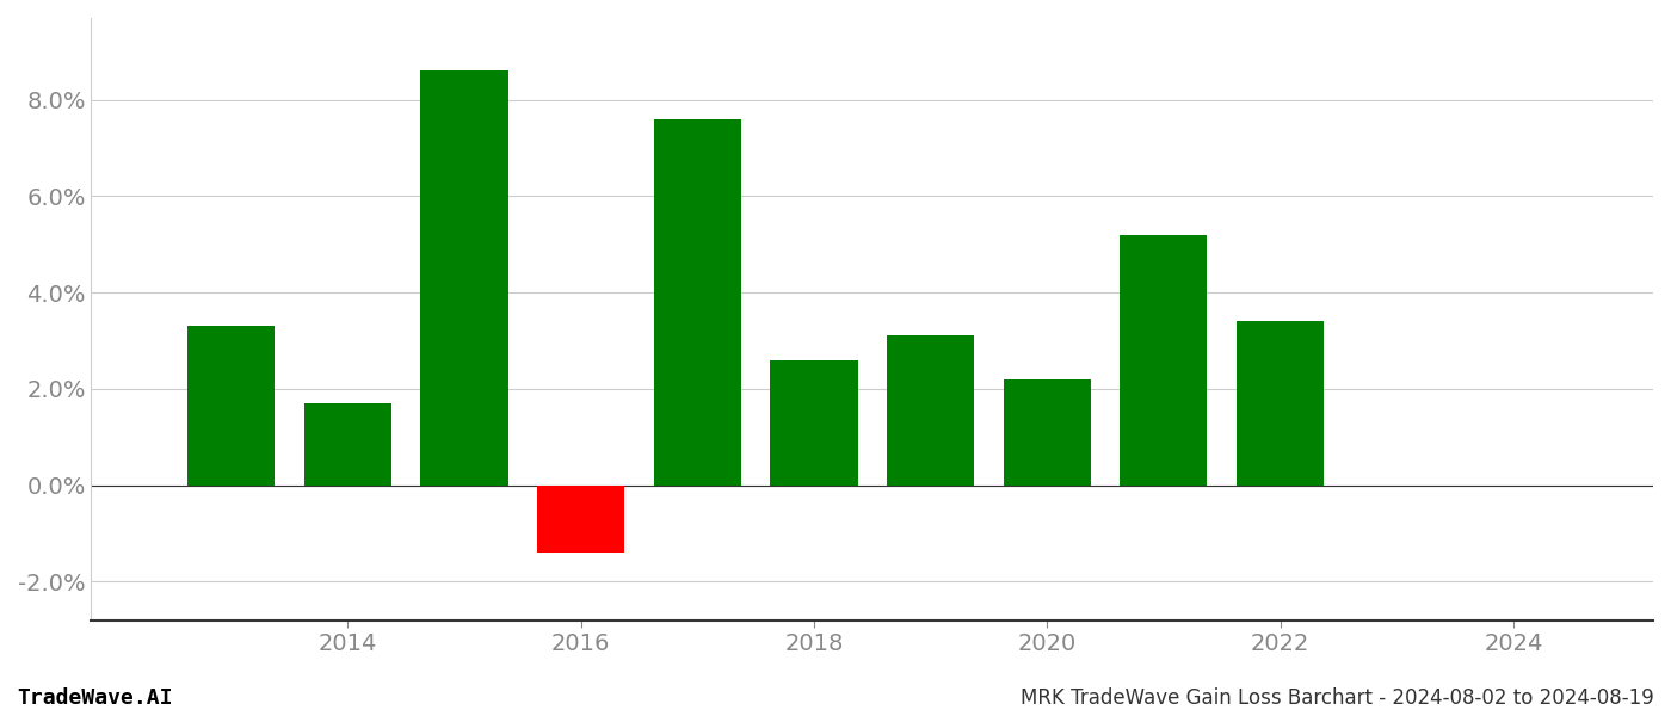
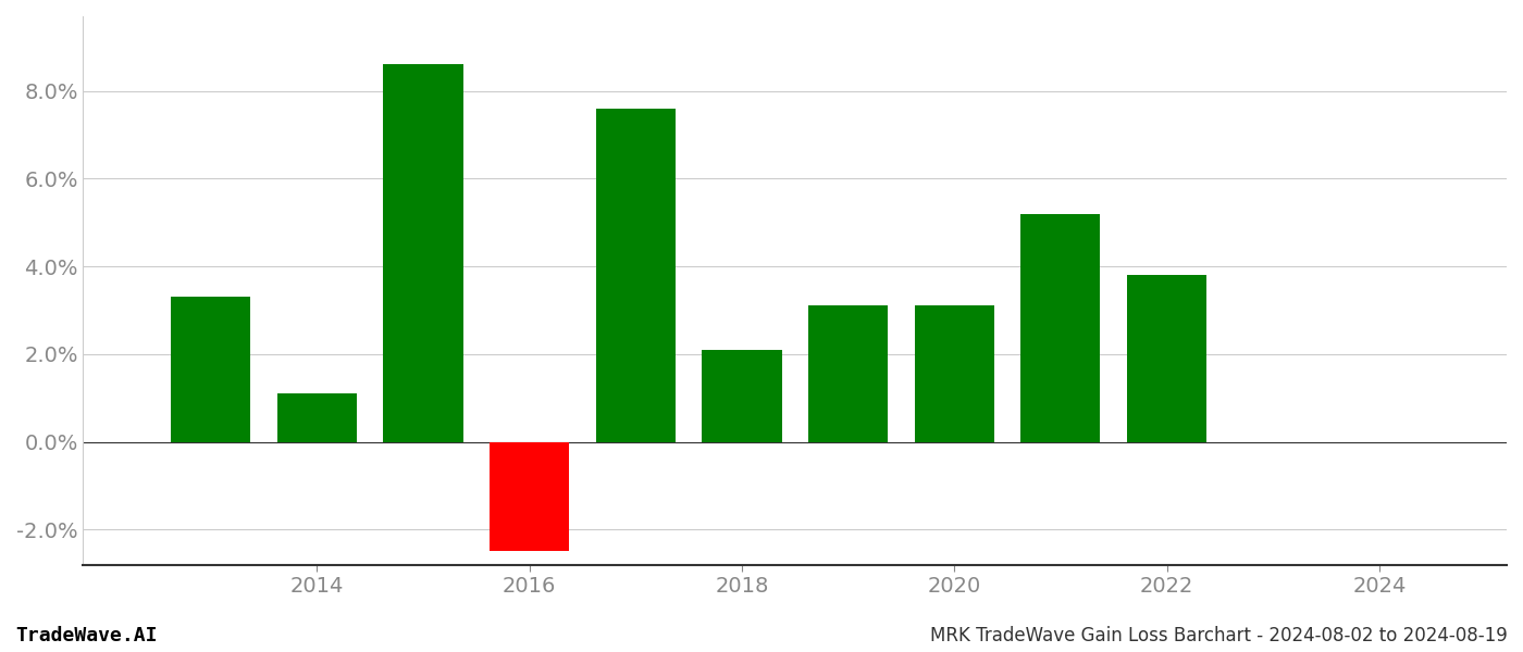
2014: 1.7% -> 1.1%
2016: -1.4% -> -2.5%
2018: 2.6% -> 2.1%
2020: 2.2% -> 3.1%
2022: 3.4% -> 3.8%
